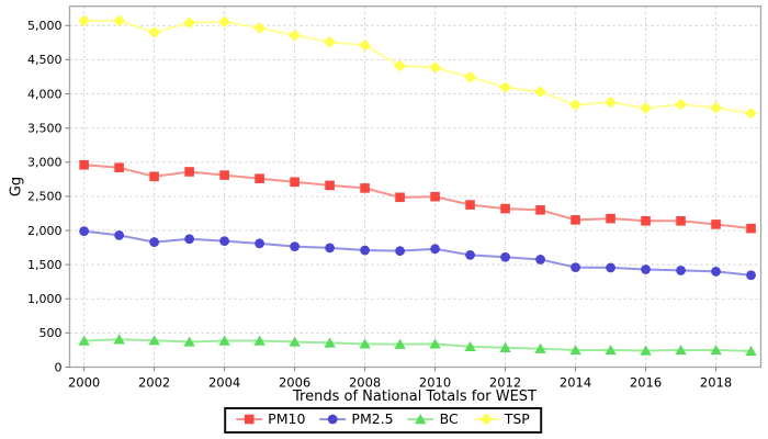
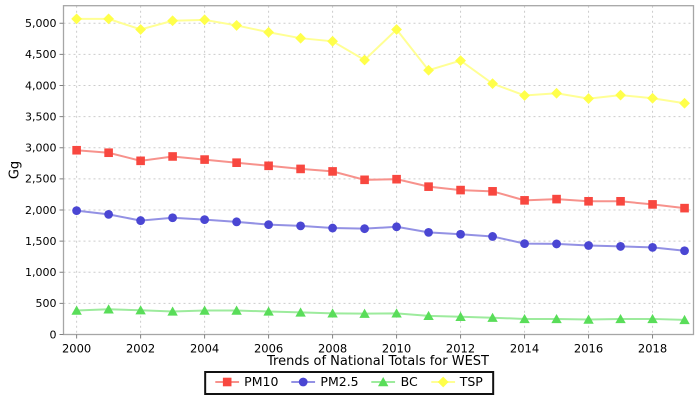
TSP/2010: 4400 -> 4900
TSP/2012: 4100 -> 4400
